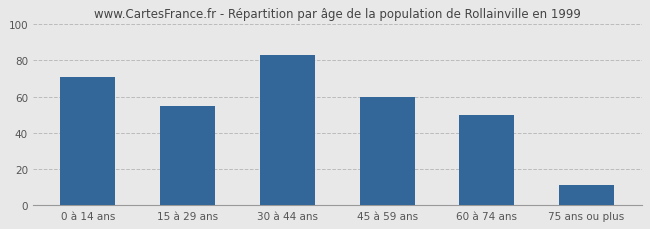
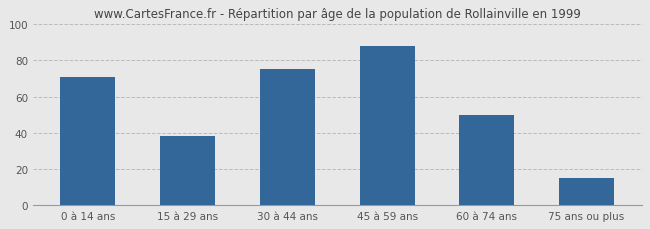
15 à 29 ans: 55 -> 38
30 à 44 ans: 83 -> 75
45 à 59 ans: 60 -> 88
75 ans ou plus: 11 -> 15
